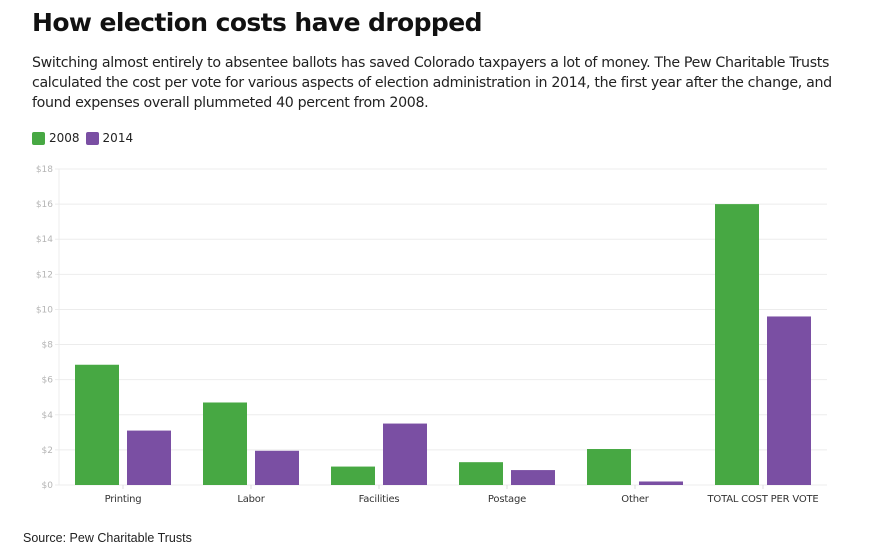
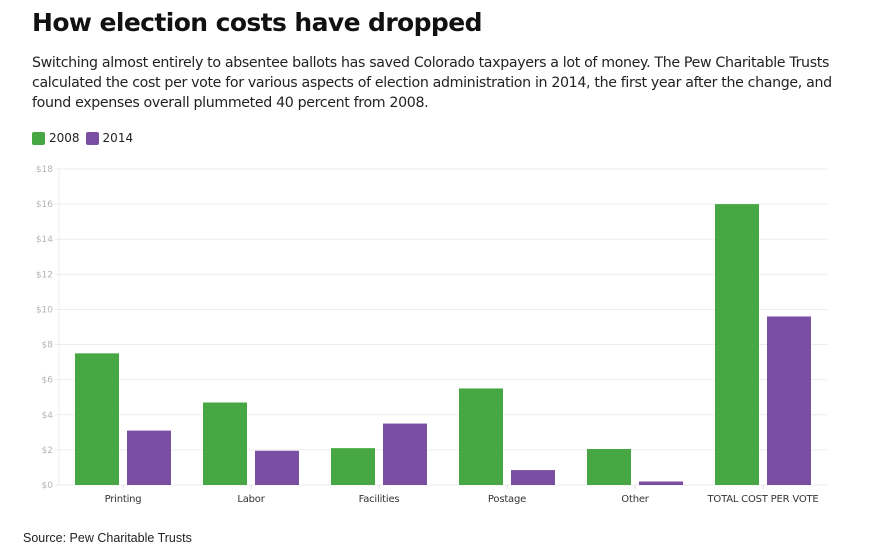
2008/Printing: $6.8 -> $7.5
2008/Facilities: $1.1 -> $2.1
2008/Postage: $1.3 -> $5.5
